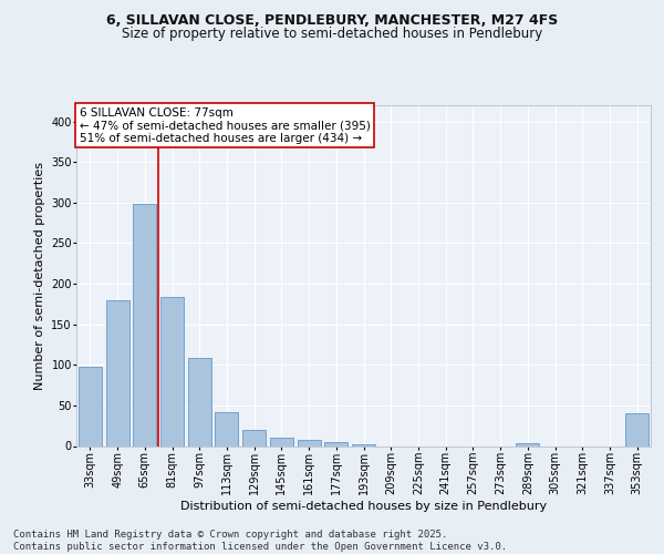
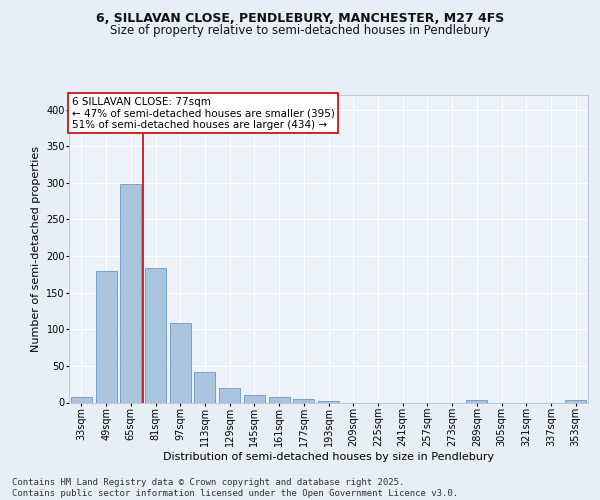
33sqm: 98 -> 8
353sqm: 40 -> 4
